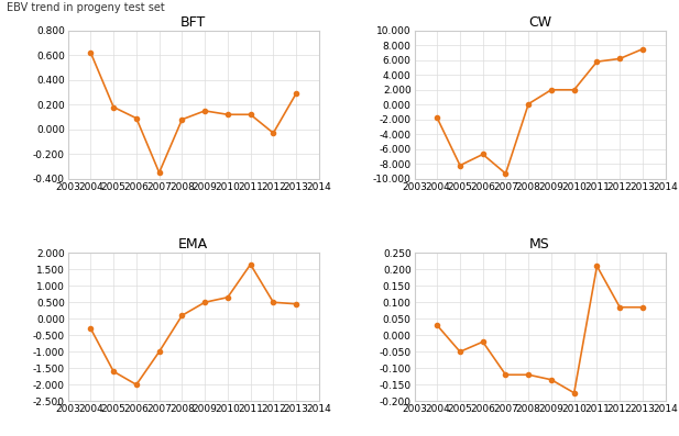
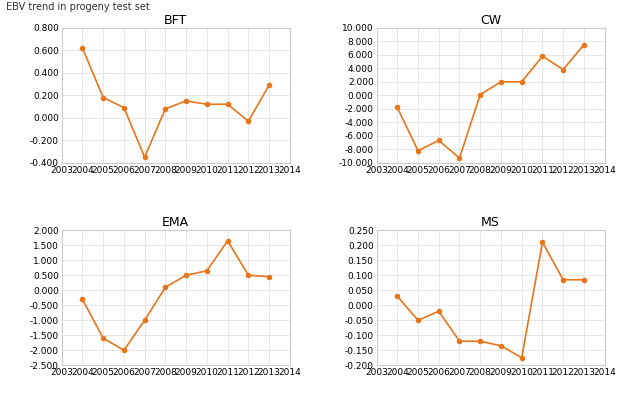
CW/2012: 6.2 -> 3.8
